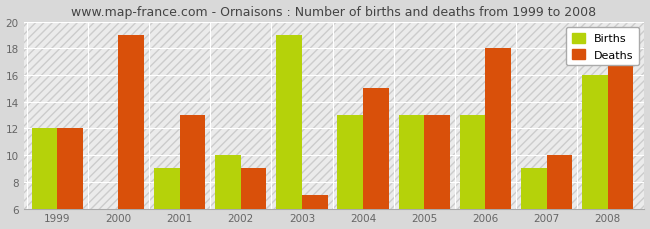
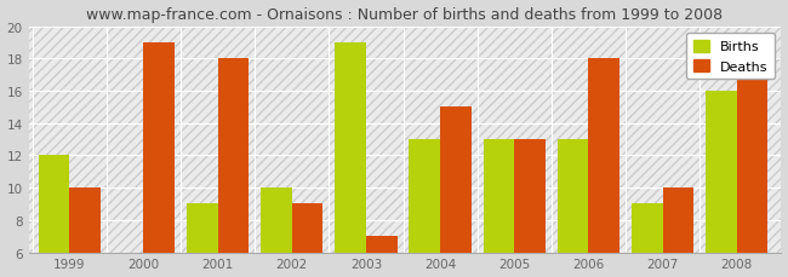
Deaths/1999: 12 -> 10
Deaths/2001: 13 -> 18
